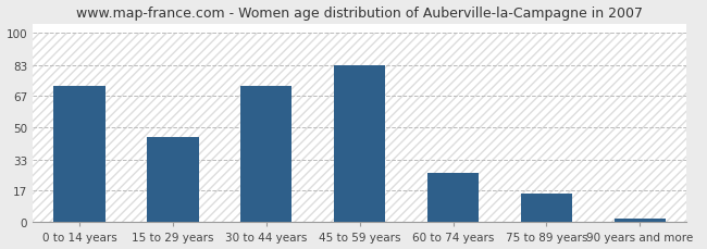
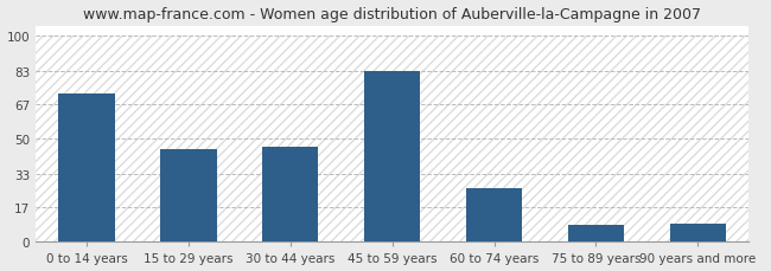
30 to 44 years: 72 -> 46
75 to 89 years: 15 -> 8
90 years and more: 2 -> 9
